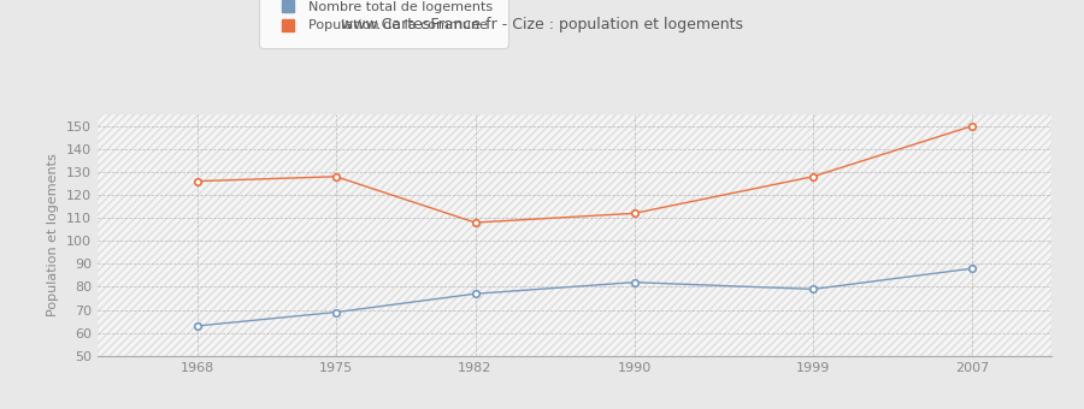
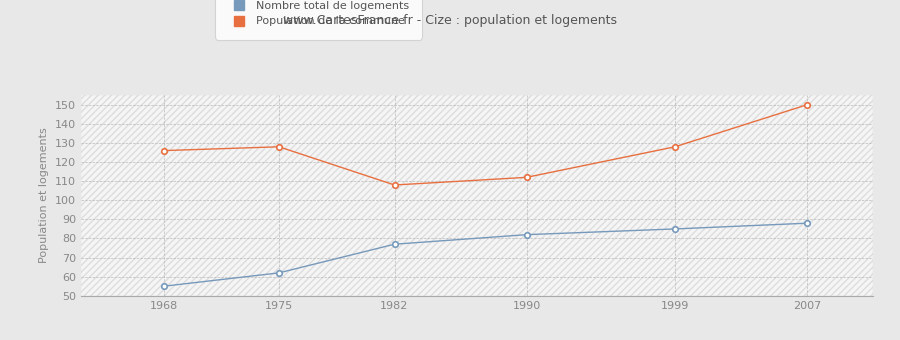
Nombre total de logements/1968: 63 -> 55
Nombre total de logements/1975: 69 -> 62
Nombre total de logements/1999: 79 -> 85
